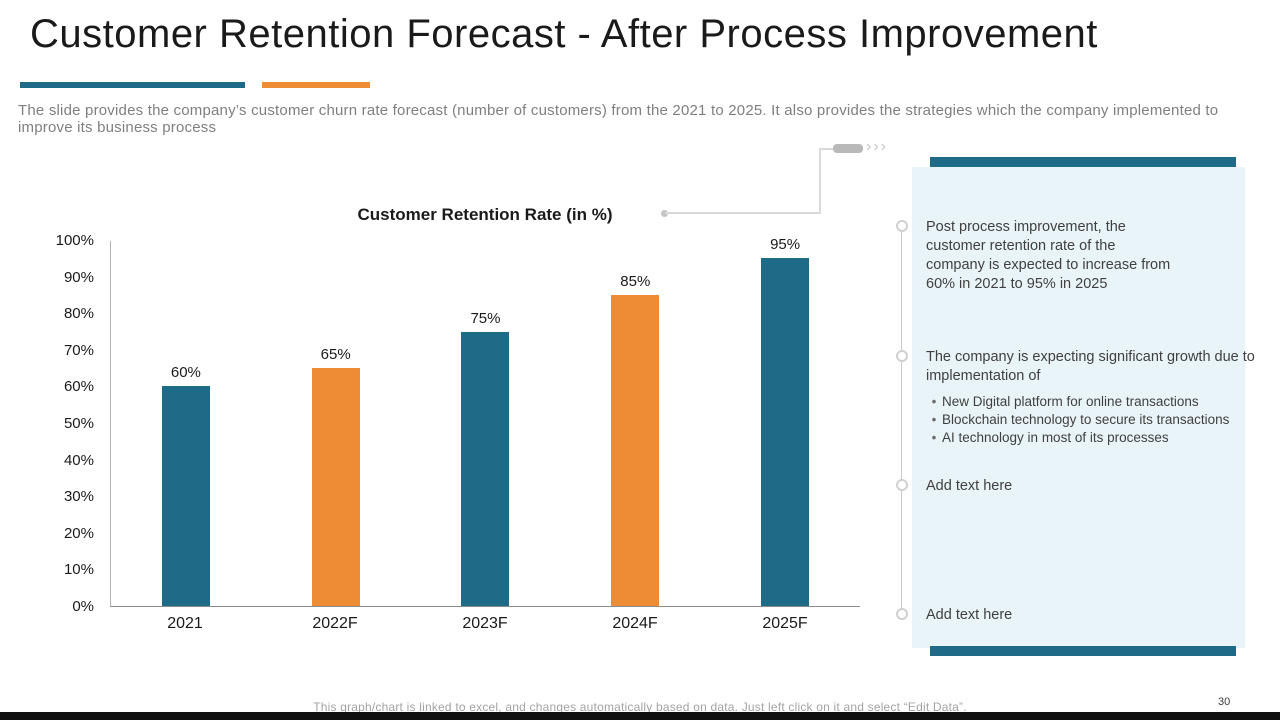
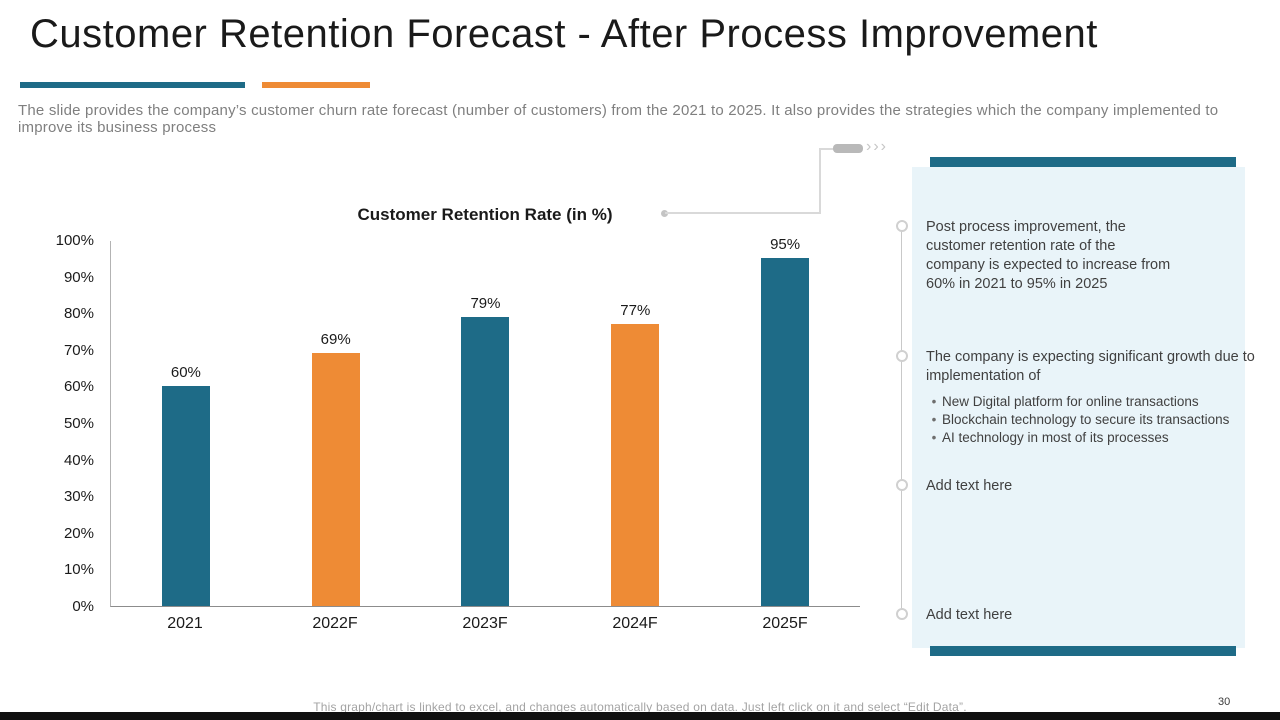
2022F: 65% -> 69%
2023F: 75% -> 79%
2024F: 85% -> 77%
